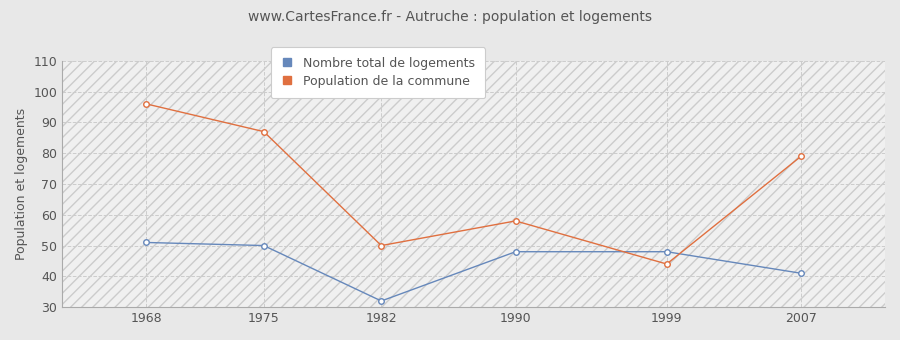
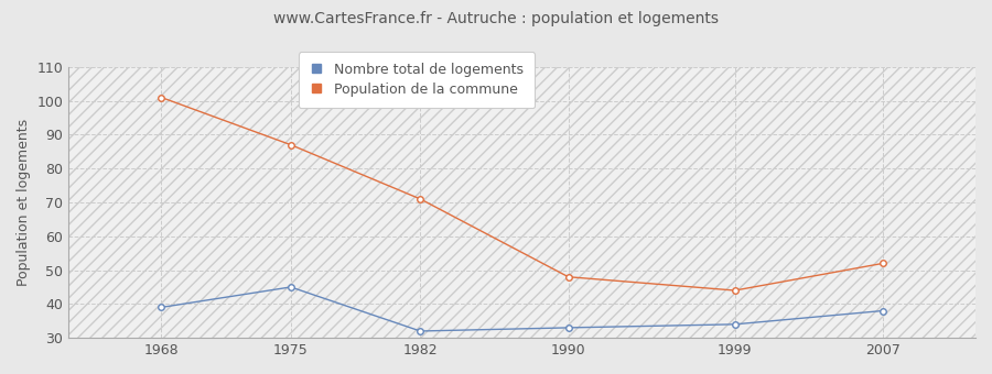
Nombre total de logements/1968: 51 -> 39
Population de la commune/1968: 96 -> 101
Nombre total de logements/1975: 50 -> 45
Population de la commune/1982: 50 -> 71
Nombre total de logements/1990: 48 -> 33
Population de la commune/1990: 58 -> 48
Nombre total de logements/1999: 48 -> 34
Nombre total de logements/2007: 41 -> 38
Population de la commune/2007: 79 -> 52
